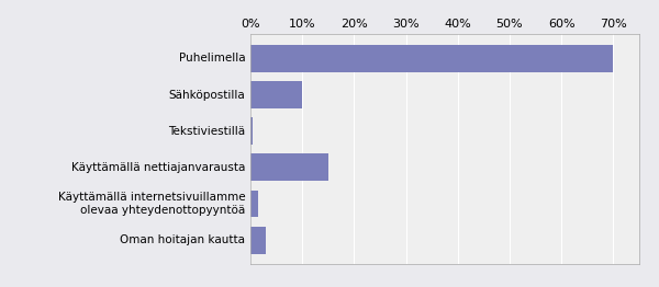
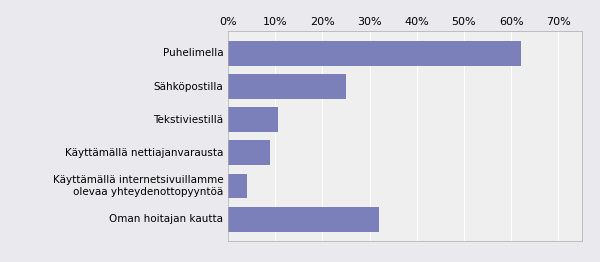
Puhelimella: 70.0% -> 62.0%
Sähköpostilla: 10.0% -> 25.0%
Tekstiviestillä: 0.5% -> 10.5%
Käyttämällä nettiajanvarausta: 15.0% -> 9.0%
Käyttämällä internetsivuillamme olevaa yhteydenottopyyntöä: 1.5% -> 4.0%
Oman hoitajan kautta: 3.0% -> 32.0%
